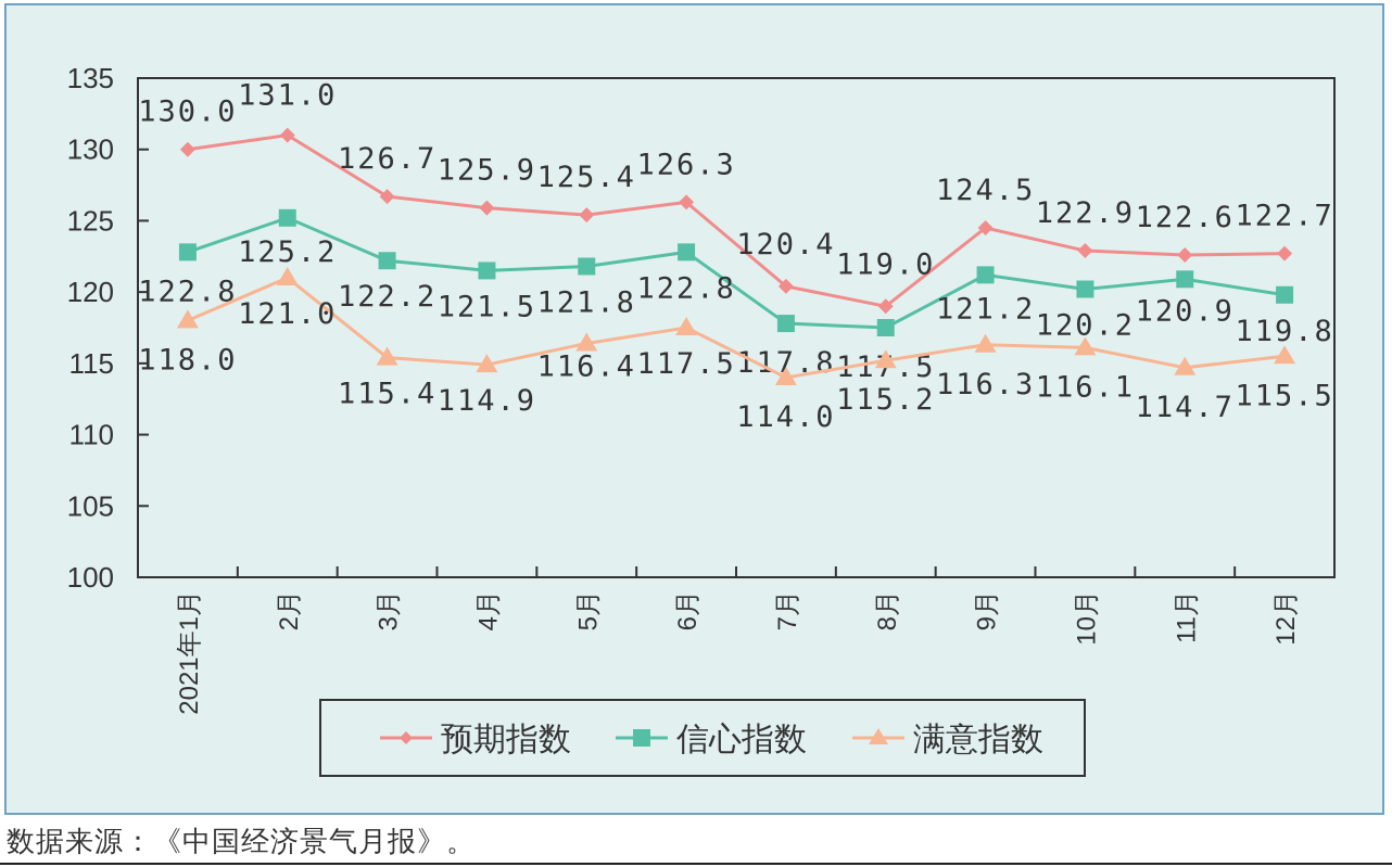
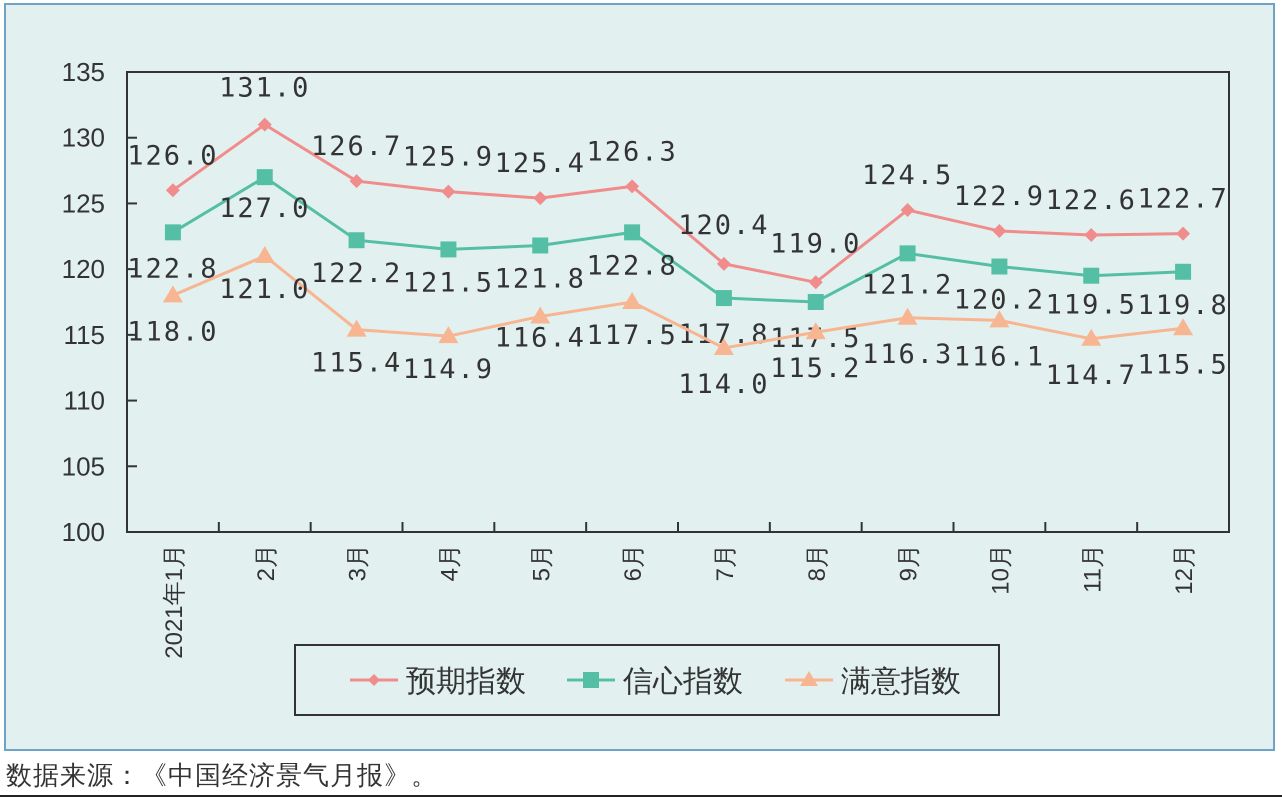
预期指数/2021年1月: 130.0 -> 126.0
信心指数/2月: 125.2 -> 127.0
信心指数/11月: 120.9 -> 119.5
